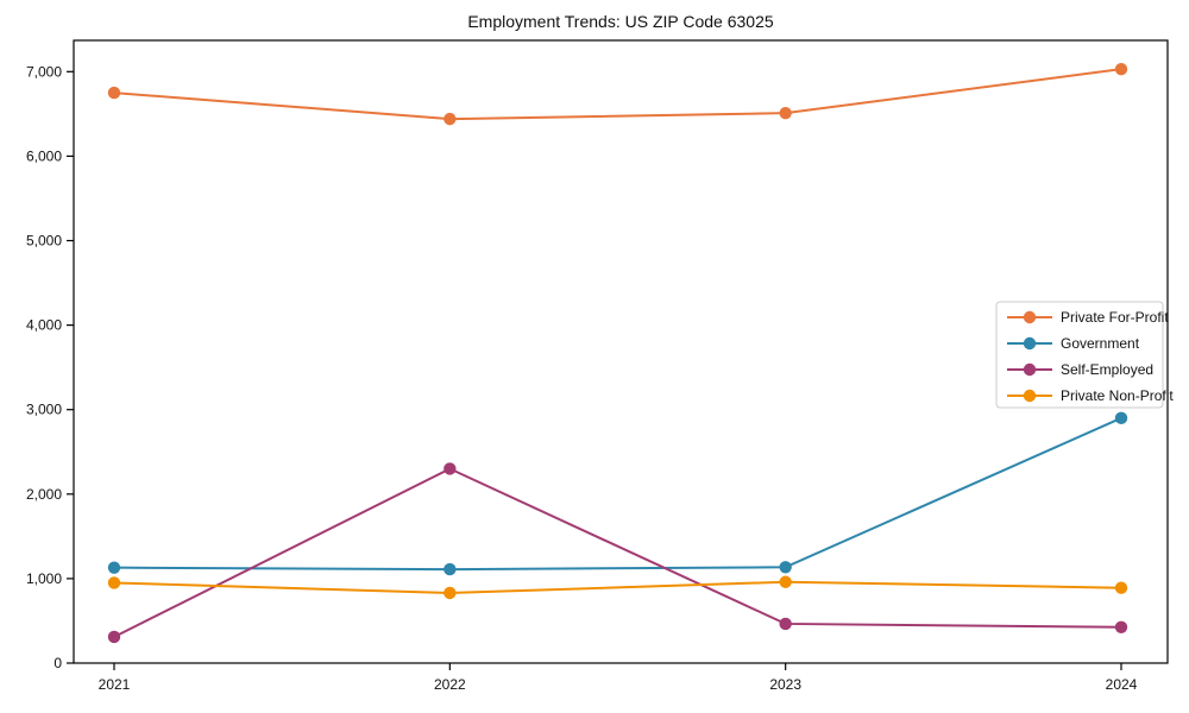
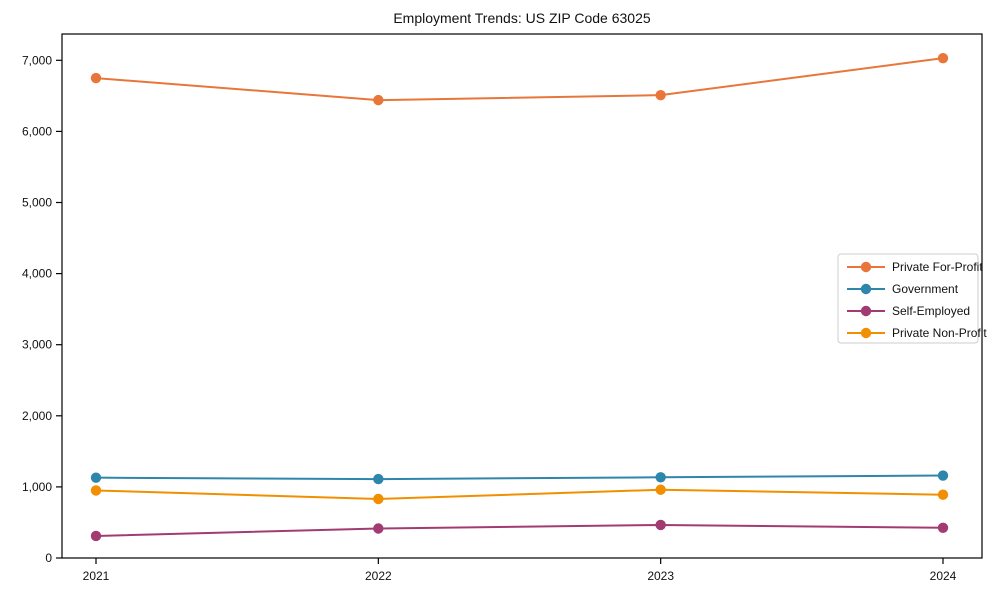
Self-Employed/2022: 2300 -> 400
Government/2024: 2900 -> 1200
